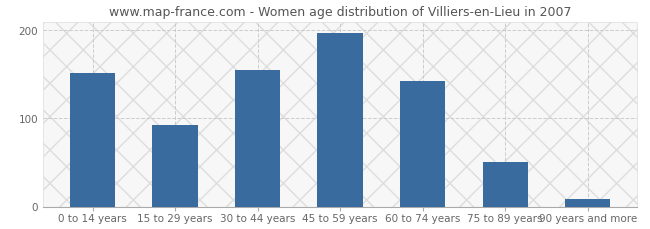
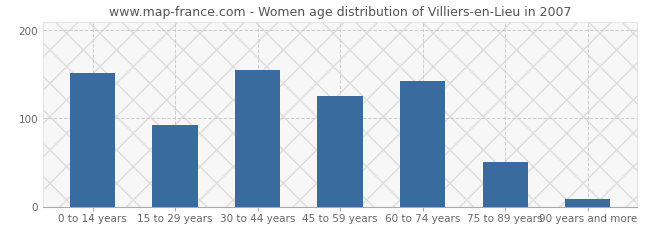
45 to 59 years: 197 -> 126
